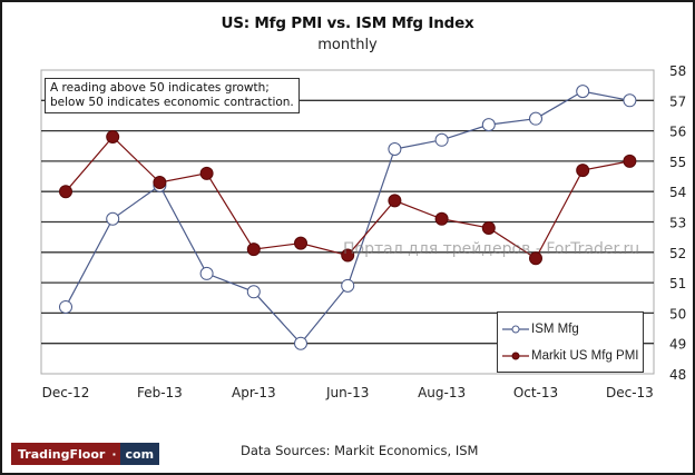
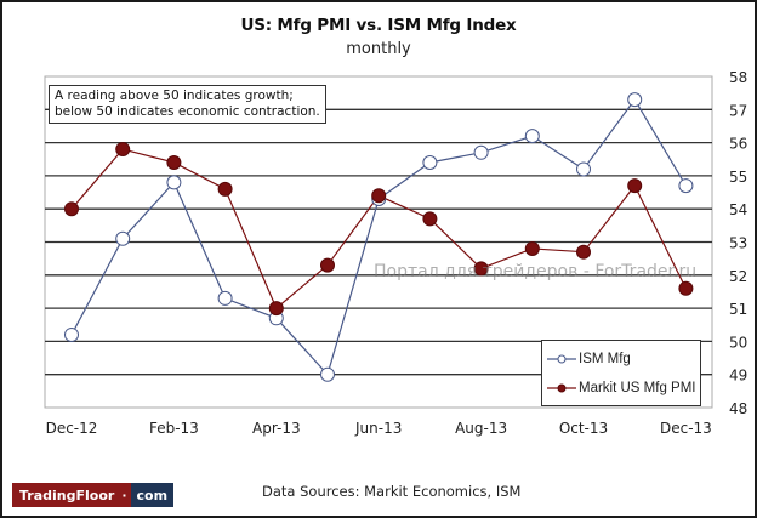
ISM Mfg/Feb-13: 54.2 -> 54.8
Markit US Mfg PMI/Feb-13: 54.3 -> 55.4
Markit US Mfg PMI/Apr-13: 52.1 -> 51.0
ISM Mfg/Jun-13: 50.9 -> 54.3
Markit US Mfg PMI/Jun-13: 51.9 -> 54.4
Markit US Mfg PMI/Aug-13: 53.1 -> 52.2
ISM Mfg/Oct-13: 56.4 -> 55.2
Markit US Mfg PMI/Oct-13: 51.8 -> 52.7
ISM Mfg/Dec-13: 57.0 -> 54.7
Markit US Mfg PMI/Dec-13: 55.0 -> 51.6
